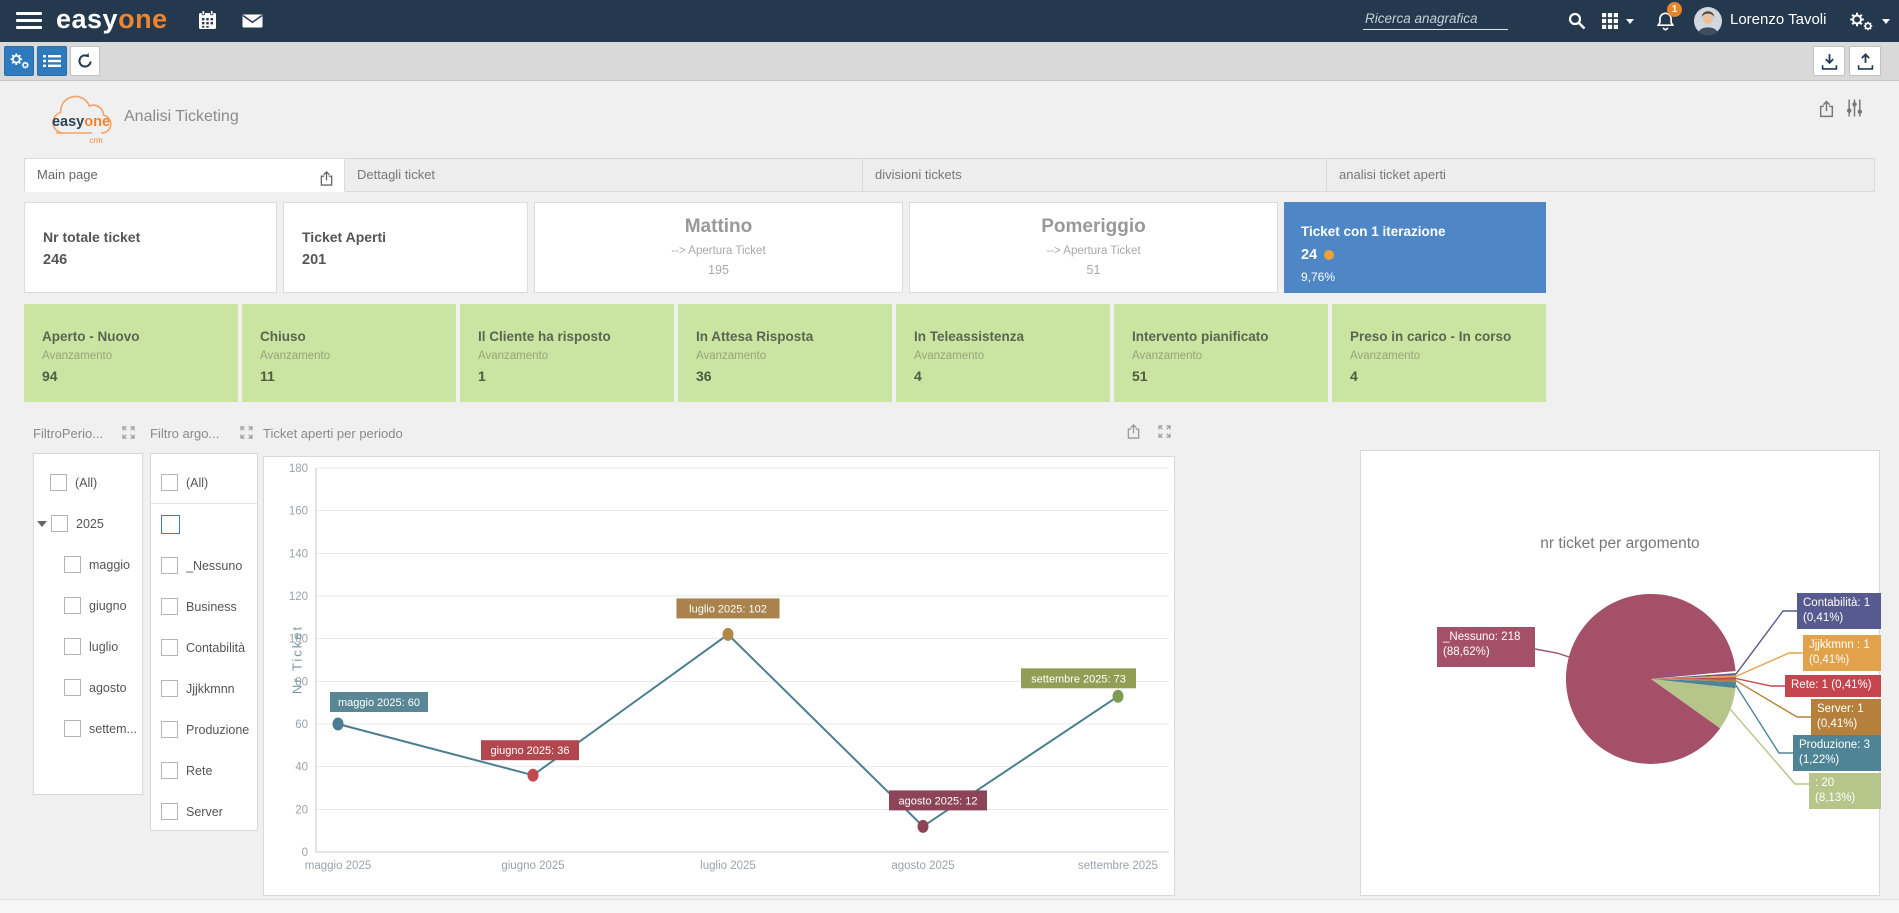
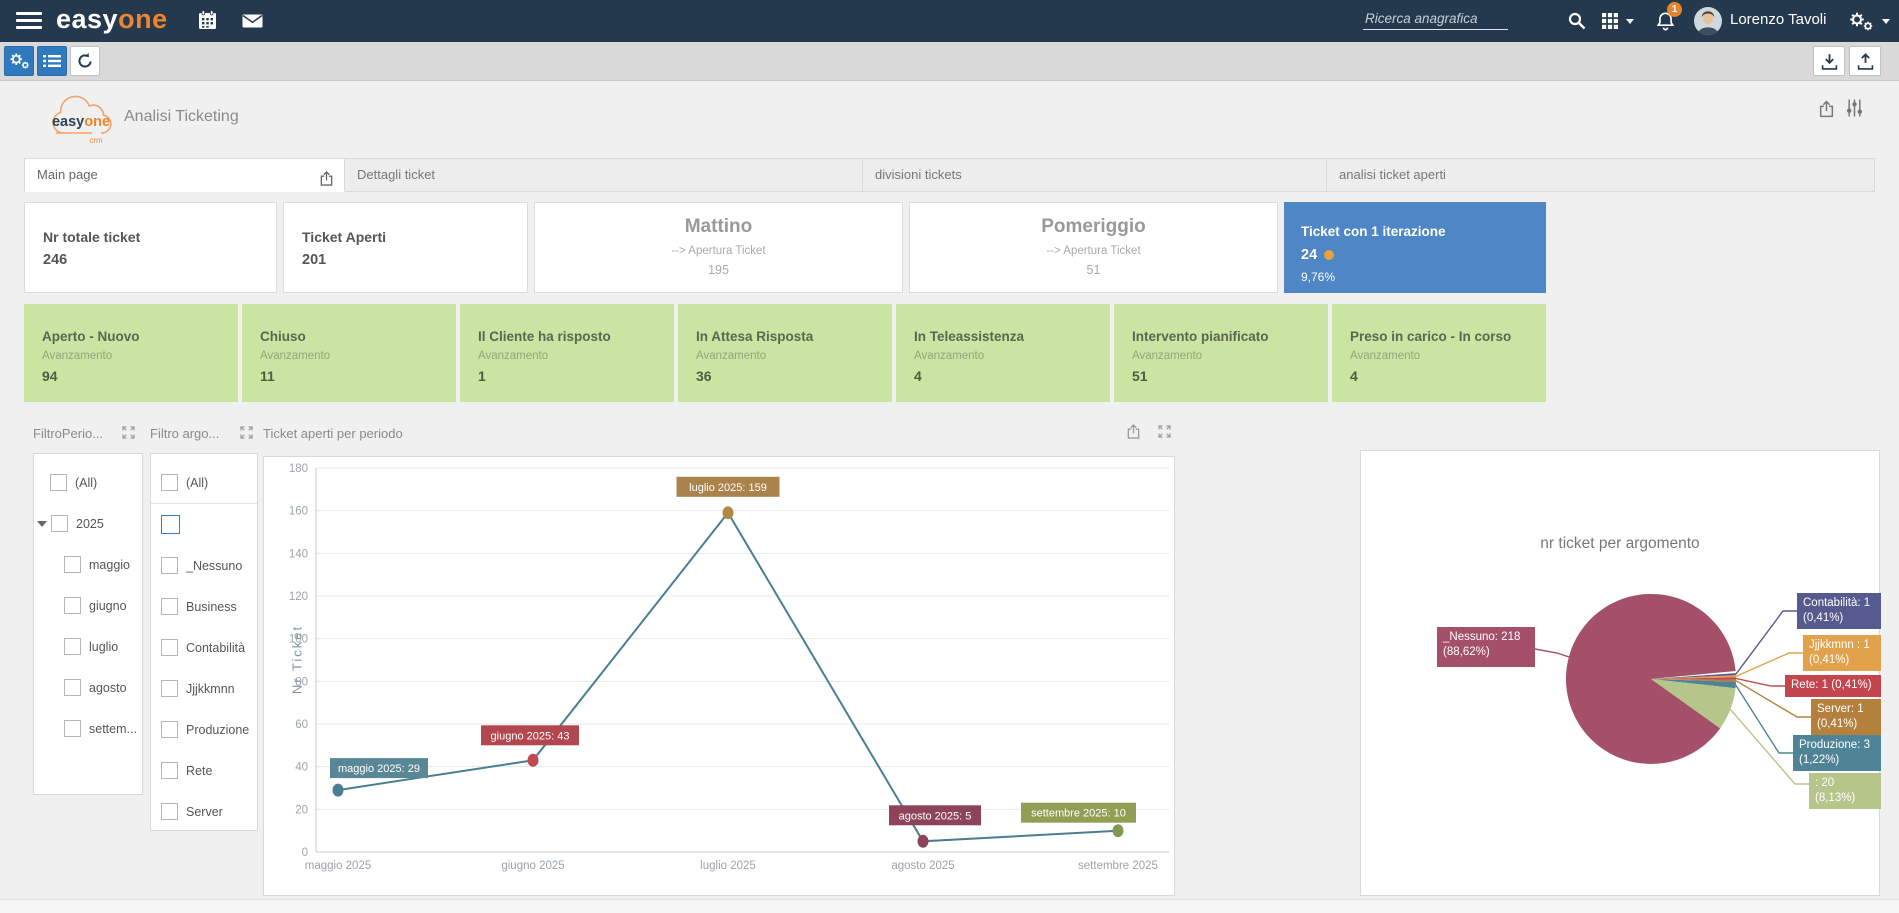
Ticket aperti per periodo/maggio 2025: 60 -> 29
Ticket aperti per periodo/giugno 2025: 36 -> 43
Ticket aperti per periodo/luglio 2025: 102 -> 159
Ticket aperti per periodo/agosto 2025: 12 -> 5
Ticket aperti per periodo/settembre 2025: 73 -> 10
